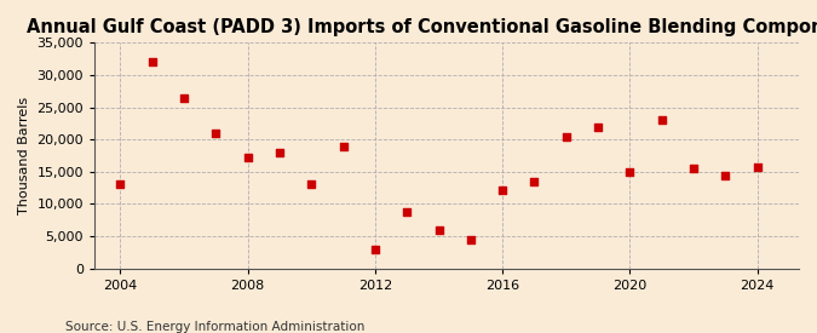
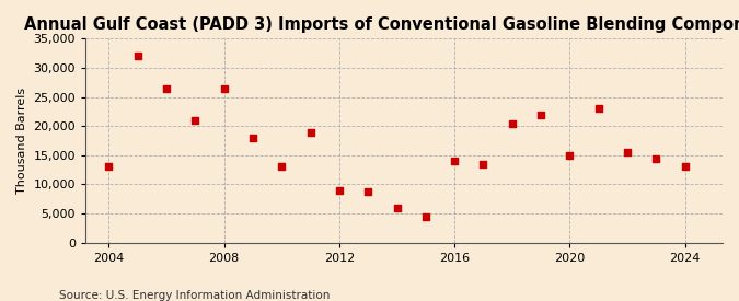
2008: 17,200 -> 26,500
2012: 3,000 -> 9,000
2016: 12,200 -> 14,000
2024: 15,800 -> 13,000
